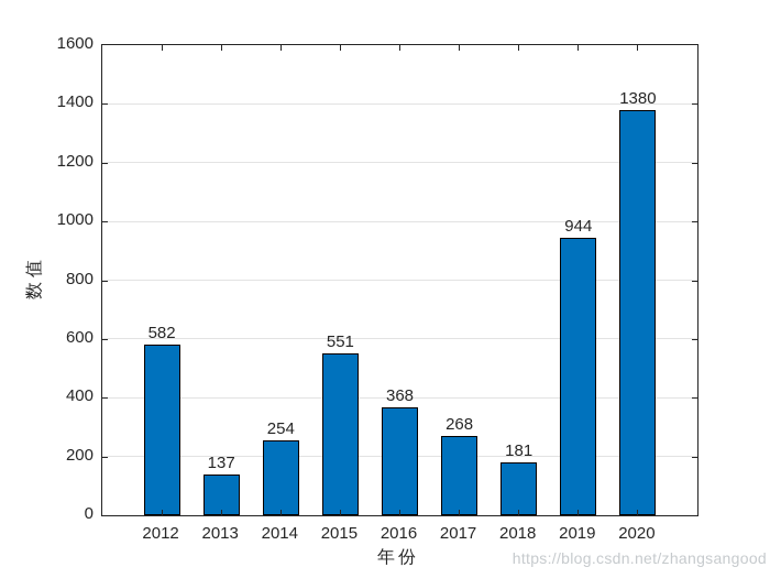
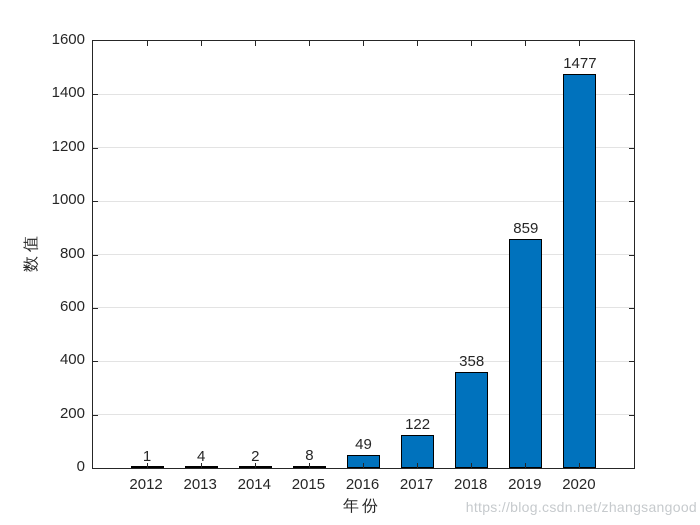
2012: 582 -> 1
2013: 137 -> 4
2014: 254 -> 2
2015: 551 -> 8
2016: 368 -> 49
2017: 268 -> 122
2018: 181 -> 358
2019: 944 -> 859
2020: 1380 -> 1477
